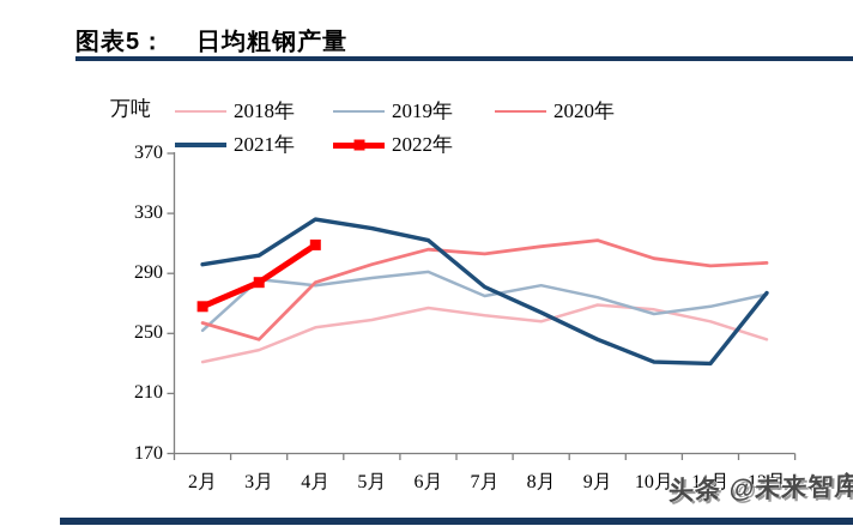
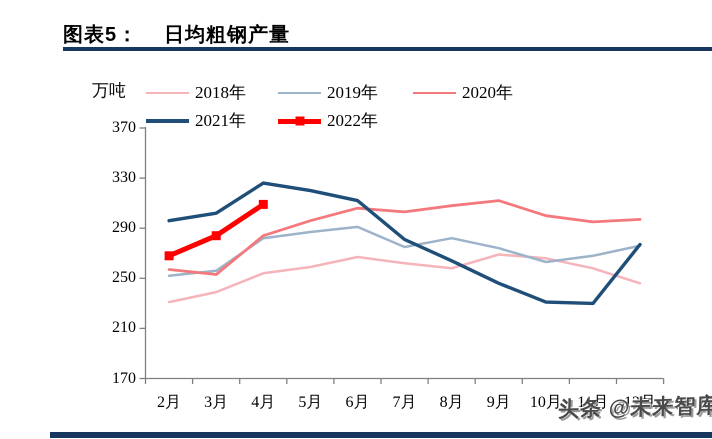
2019年/3月: 286 -> 256
2020年/3月: 246 -> 253
